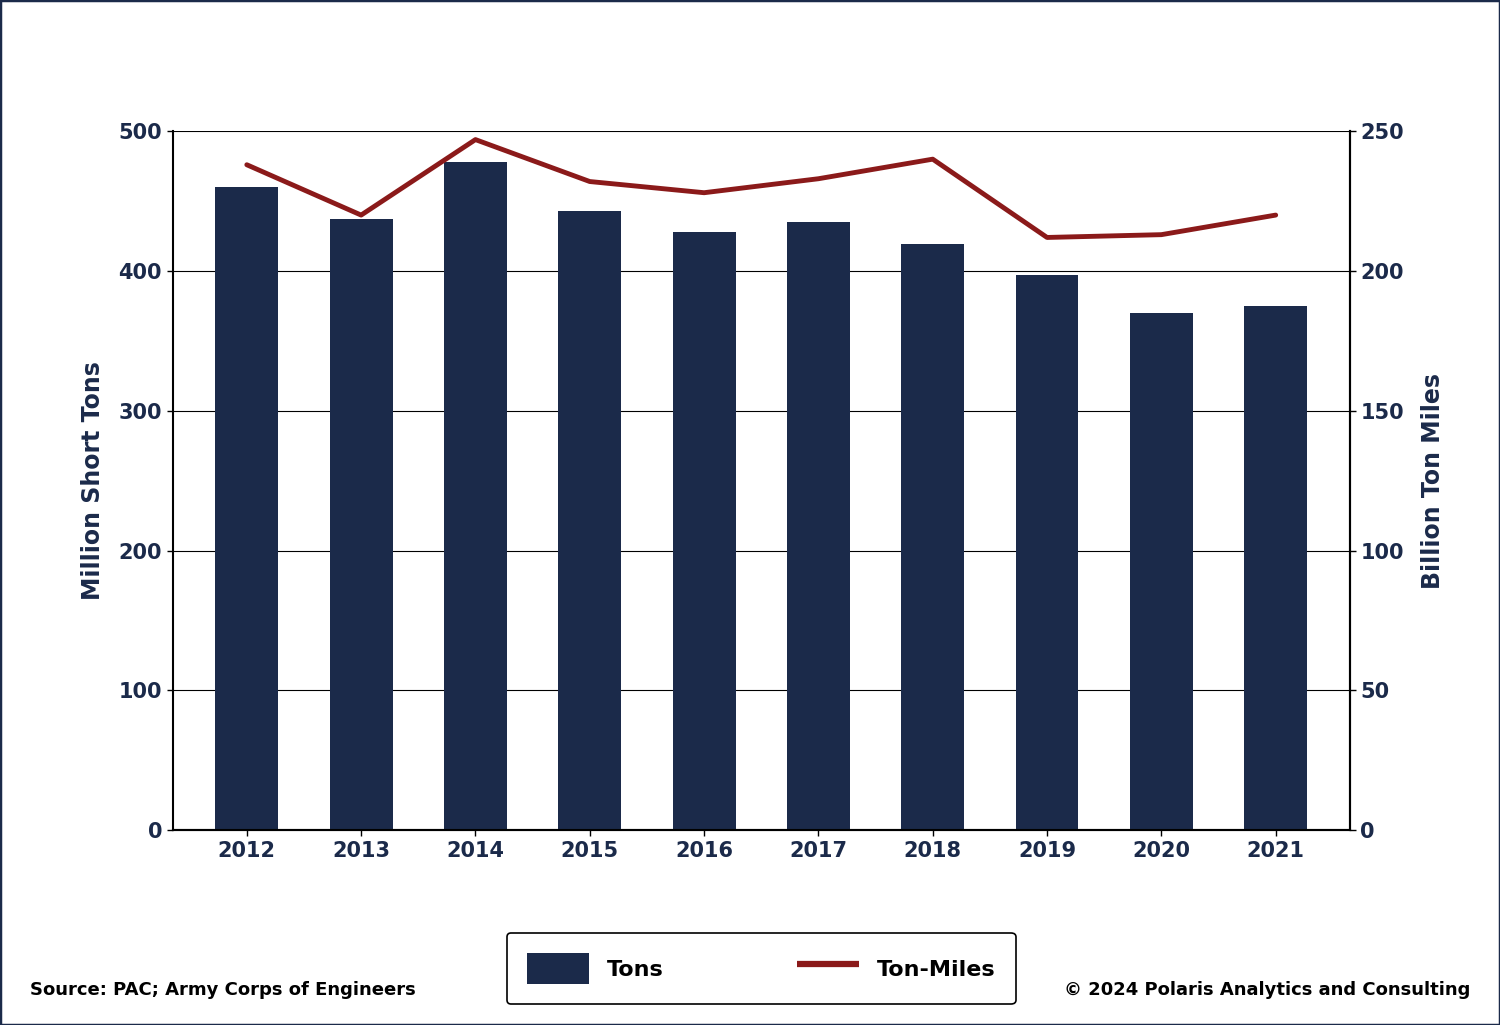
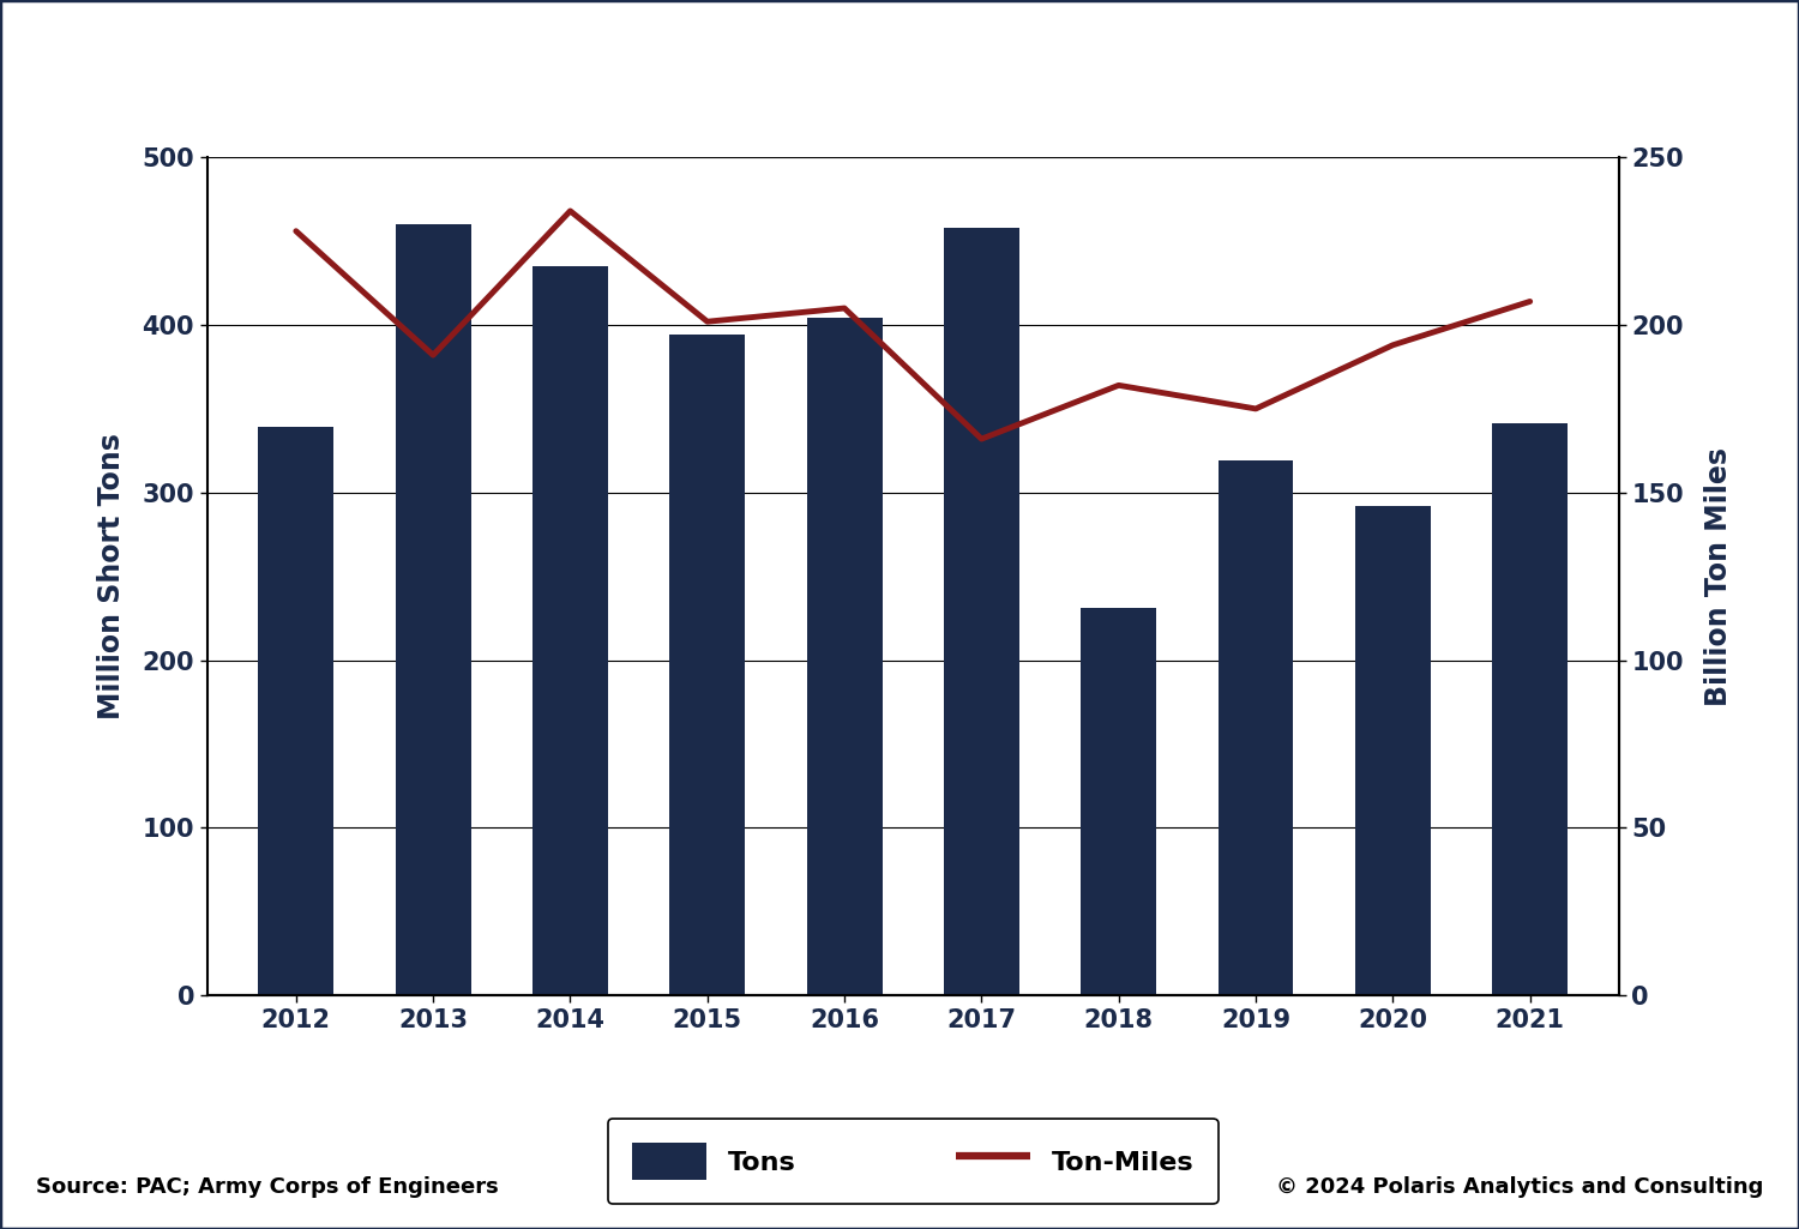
Tons/2012: 460 -> 339
Ton-Miles/2012: 238 -> 228
Tons/2013: 437 -> 460
Ton-Miles/2013: 220 -> 191
Tons/2014: 478 -> 435
Ton-Miles/2014: 247 -> 234
Tons/2015: 443 -> 394
Ton-Miles/2015: 232 -> 201
Tons/2016: 428 -> 404
Ton-Miles/2016: 228 -> 205
Tons/2017: 435 -> 458
Ton-Miles/2017: 233 -> 166
Tons/2018: 419 -> 231
Ton-Miles/2018: 240 -> 182
Tons/2019: 397 -> 319
Ton-Miles/2019: 212 -> 175
Tons/2020: 370 -> 292
Ton-Miles/2020: 213 -> 194
Tons/2021: 375 -> 341
Ton-Miles/2021: 220 -> 207
